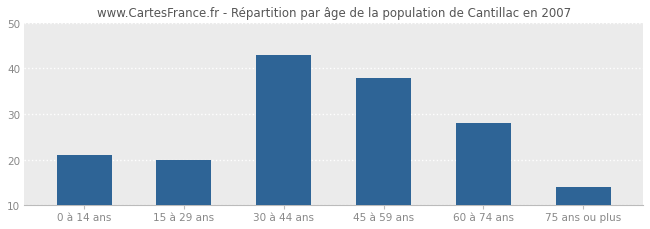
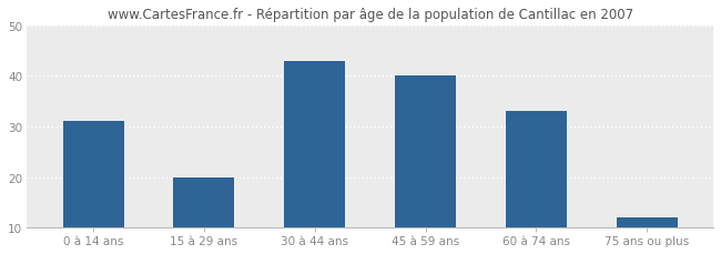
0 à 14 ans: 21 -> 31
45 à 59 ans: 38 -> 40
60 à 74 ans: 28 -> 33
75 ans ou plus: 14 -> 12
